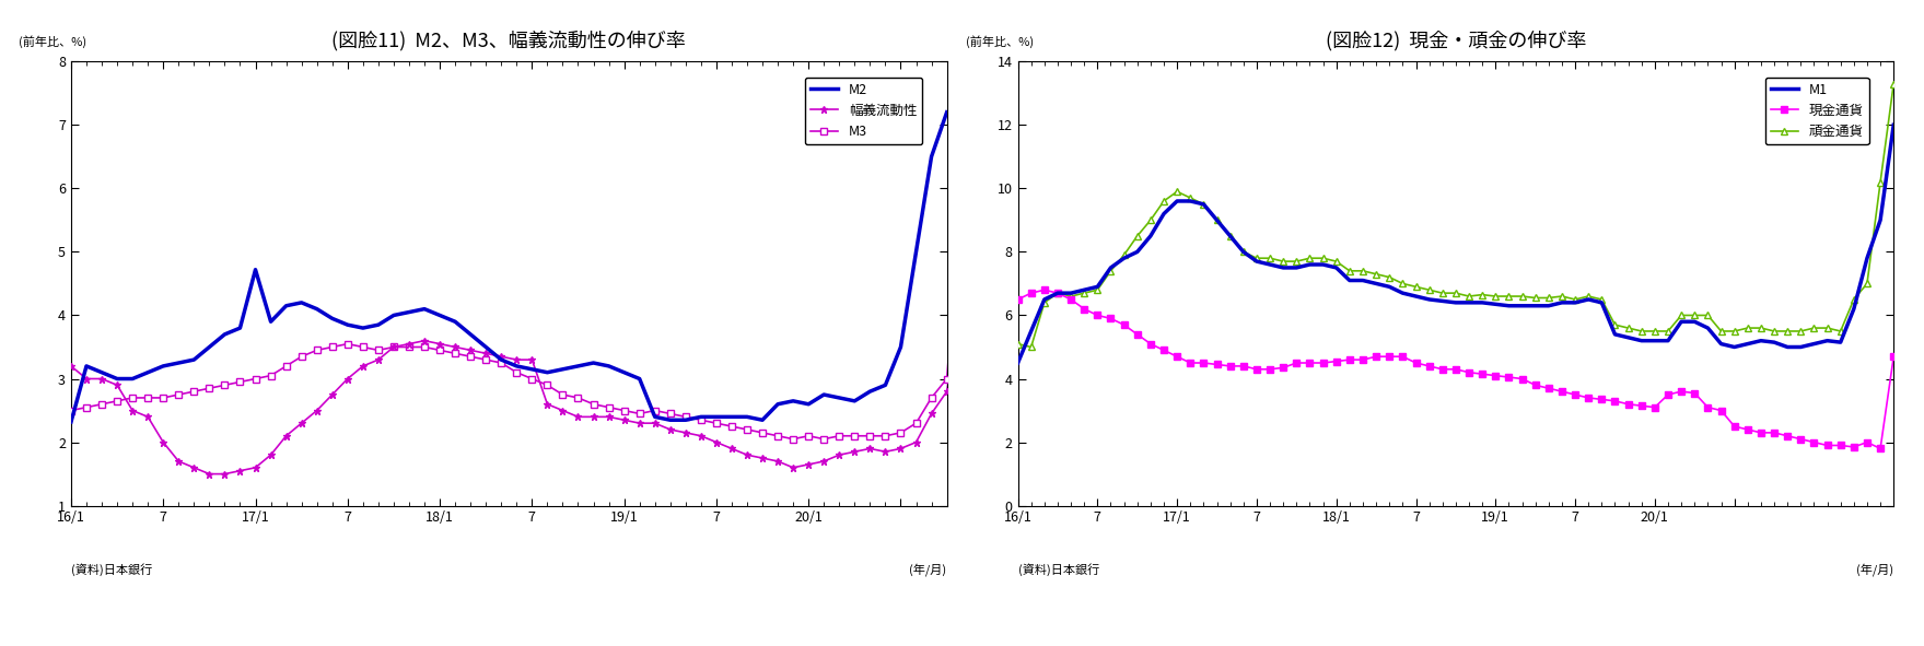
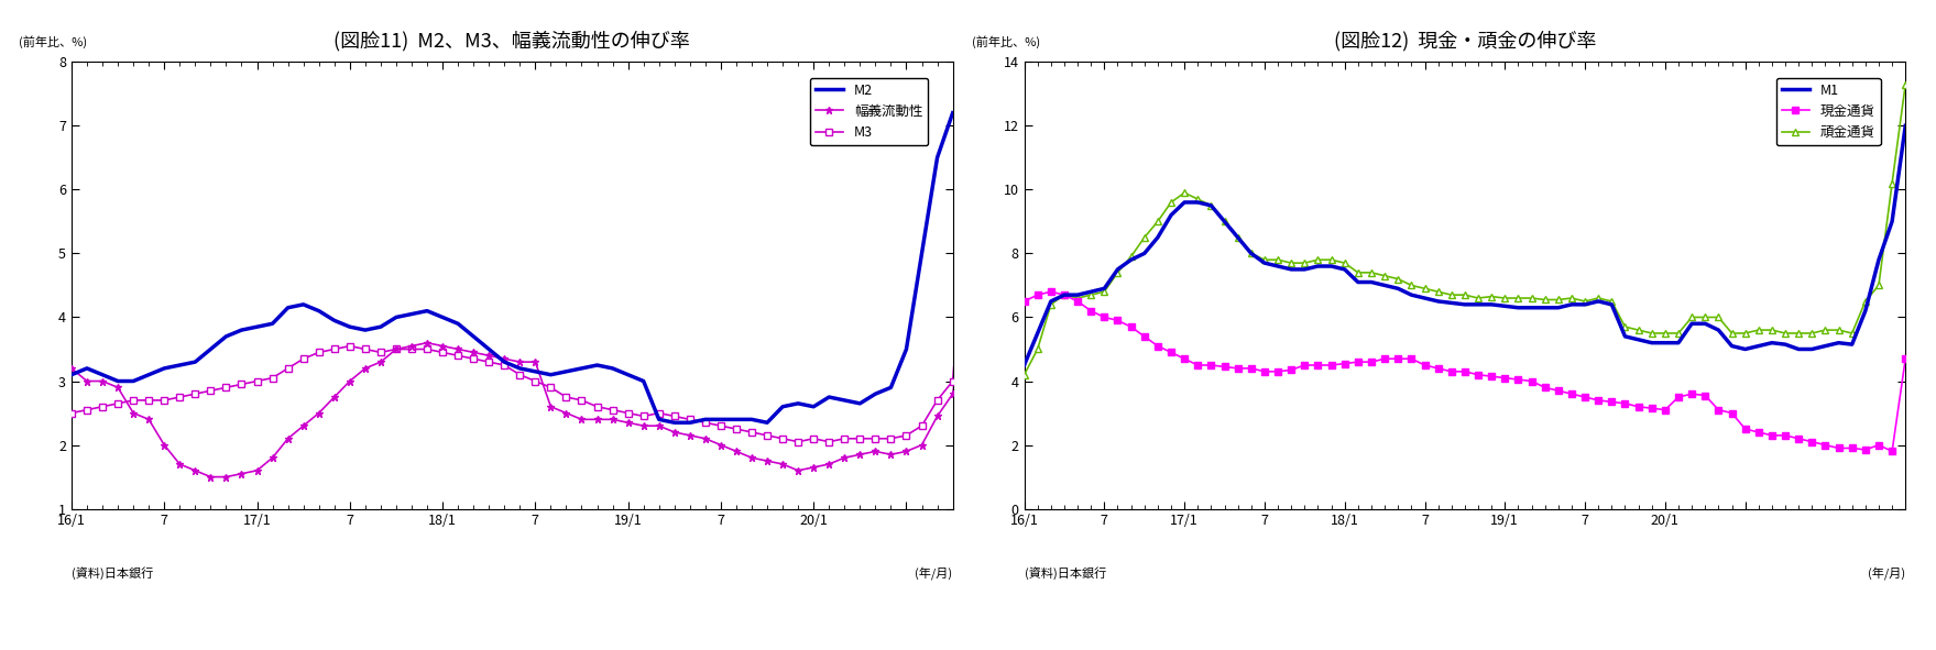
(図脸11) M2、M3、幅義流動性の伸び率/M2/16/1: 2.32 -> 3.10
(図脸11) M2、M3、幅義流動性の伸び率/M2/17/1: 4.72 -> 3.85
(図脸12) 現金・頑金の伸び率/頑金通貨/16/1: 5.10 -> 4.20
